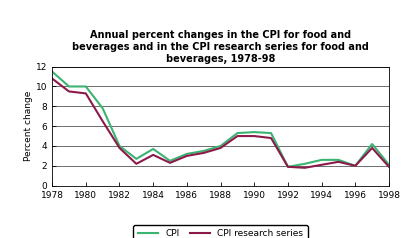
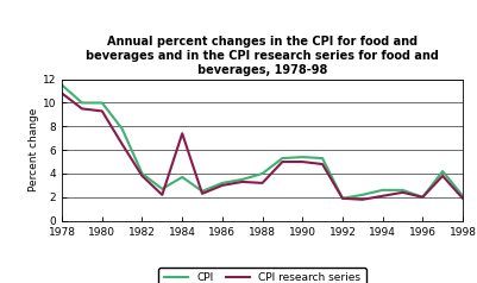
CPI research series/1984: 3.1 -> 7.4
CPI research series/1988: 3.8 -> 3.2
